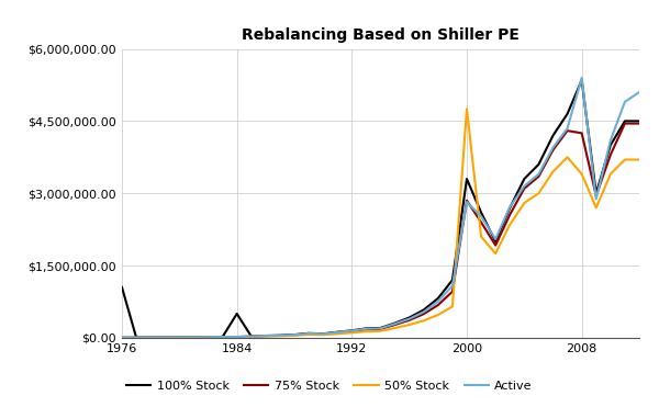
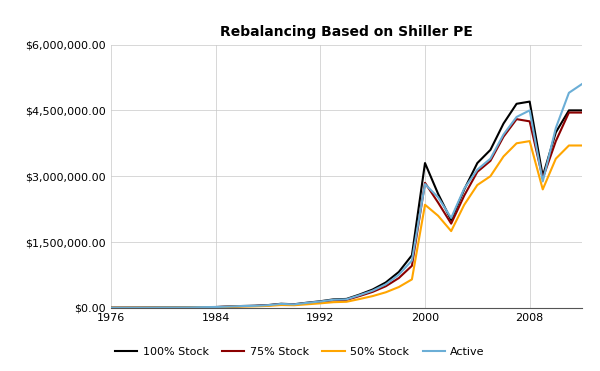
100% Stock/1976: $1,050,000 -> $0
100% Stock/1984: $500,000 -> $20,000
50% Stock/2000: $4,750,000 -> $2,350,000
100% Stock/2008: $5,350,000 -> $4,700,000
50% Stock/2008: $3,400,000 -> $3,800,000
Active/2008: $5,400,000 -> $4,500,000
